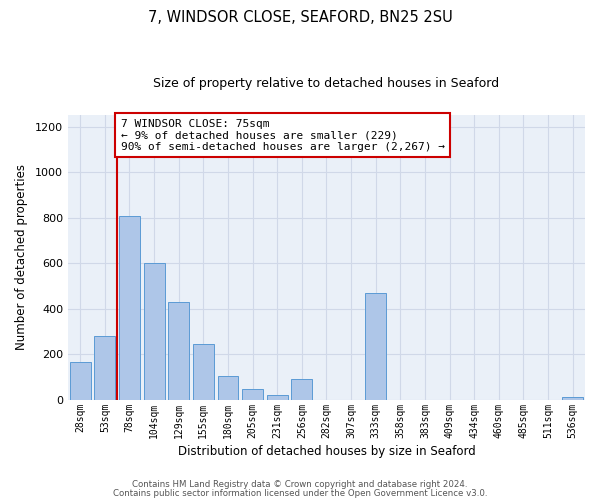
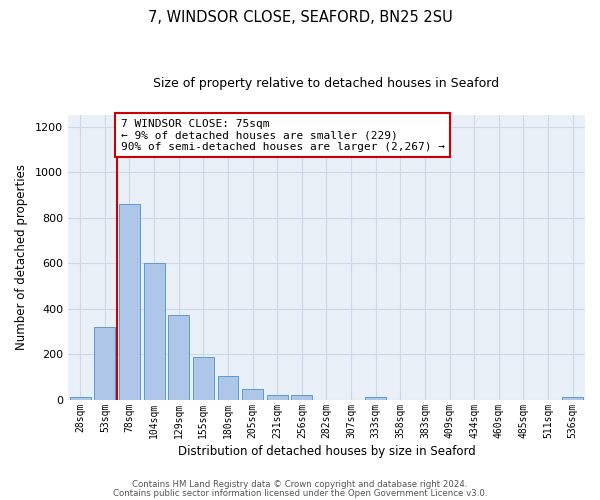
28sqm: 165 -> 10
53sqm: 280 -> 320
78sqm: 805 -> 860
129sqm: 430 -> 370
155sqm: 245 -> 185
256sqm: 90 -> 20
333sqm: 470 -> 10
